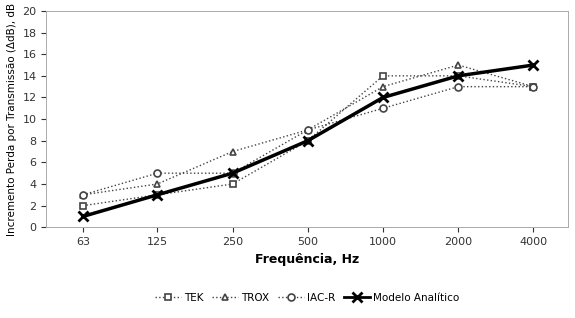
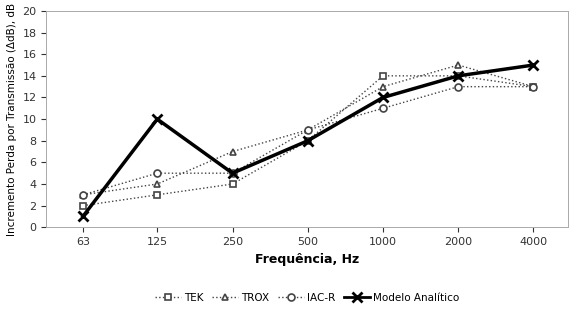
Modelo Analítico/125: 3 -> 10
